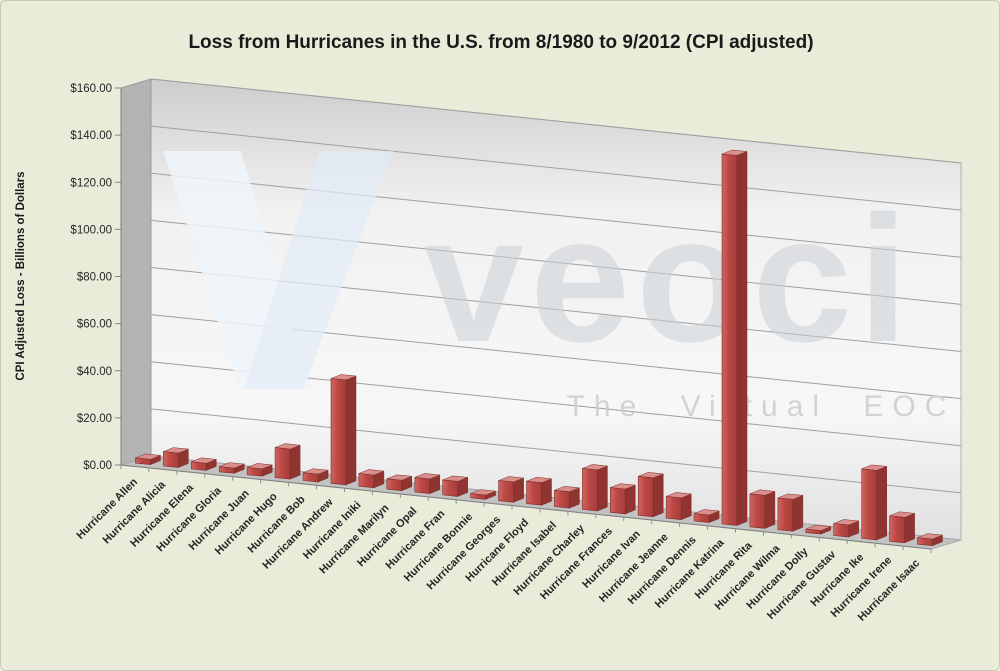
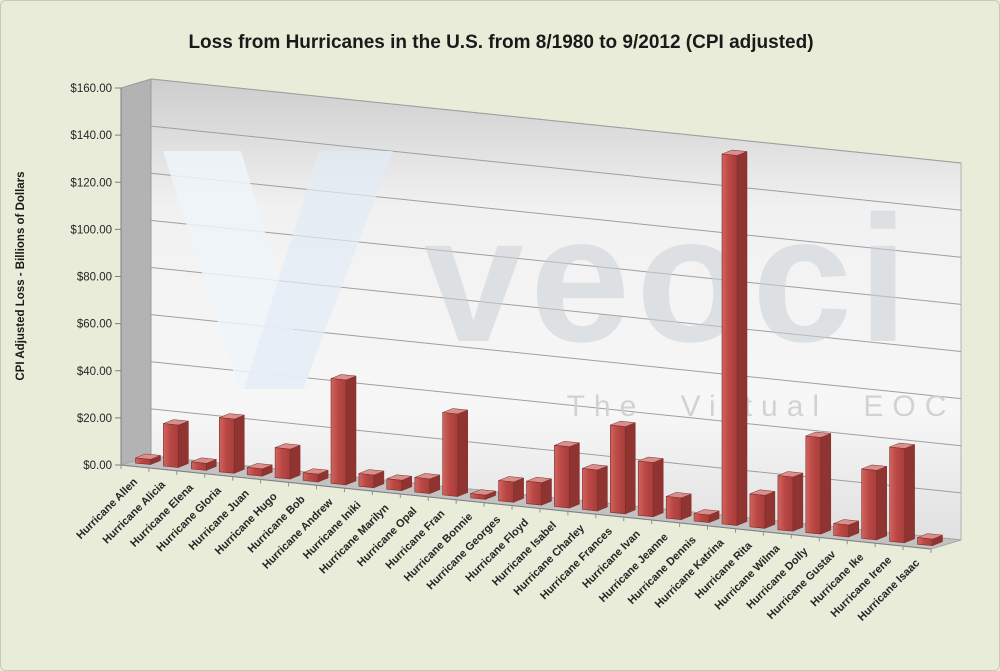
Hurricane Alicia: $6 -> $18
Hurricane Gloria: $2 -> $23
Hurricane Fran: $6 -> $35
Hurricane Isabel: $7 -> $26
Hurricane Frances: $10 -> $37
Hurricane Ivan: $16 -> $23
Hurricane Wilma: $14 -> $23
Hurricane Dolly: $2 -> $41
Hurricane Irene: $11 -> $40
